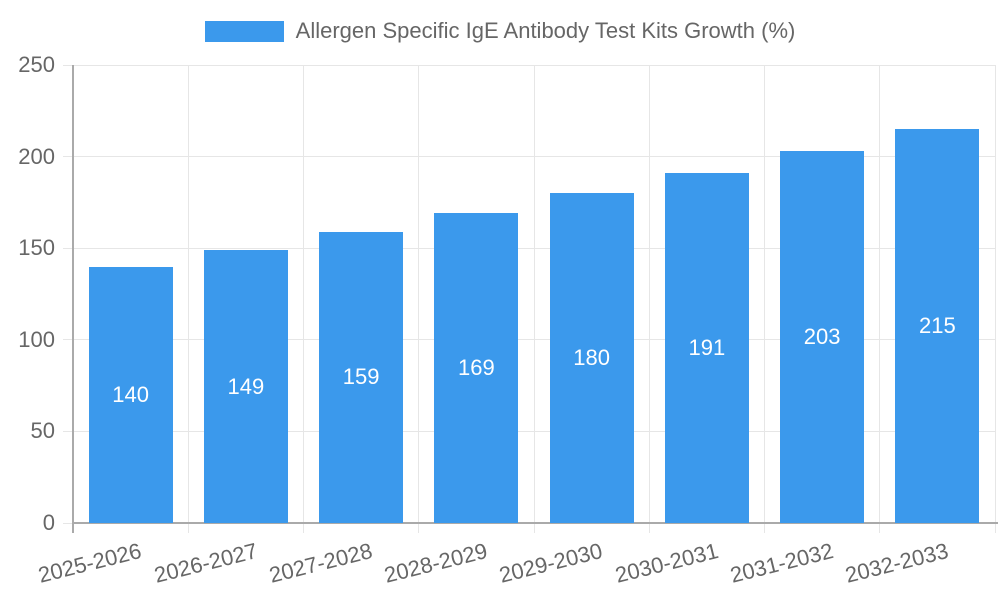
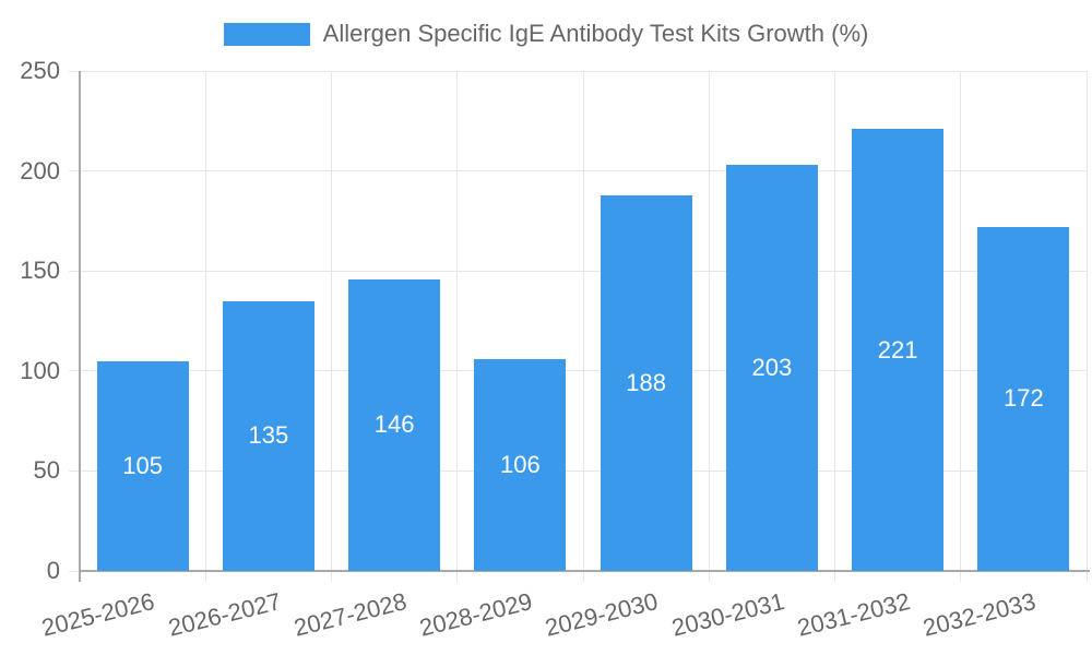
2025-2026: 140 -> 105
2026-2027: 149 -> 135
2027-2028: 159 -> 146
2028-2029: 169 -> 106
2029-2030: 180 -> 188
2030-2031: 191 -> 203
2031-2032: 203 -> 221
2032-2033: 215 -> 172
